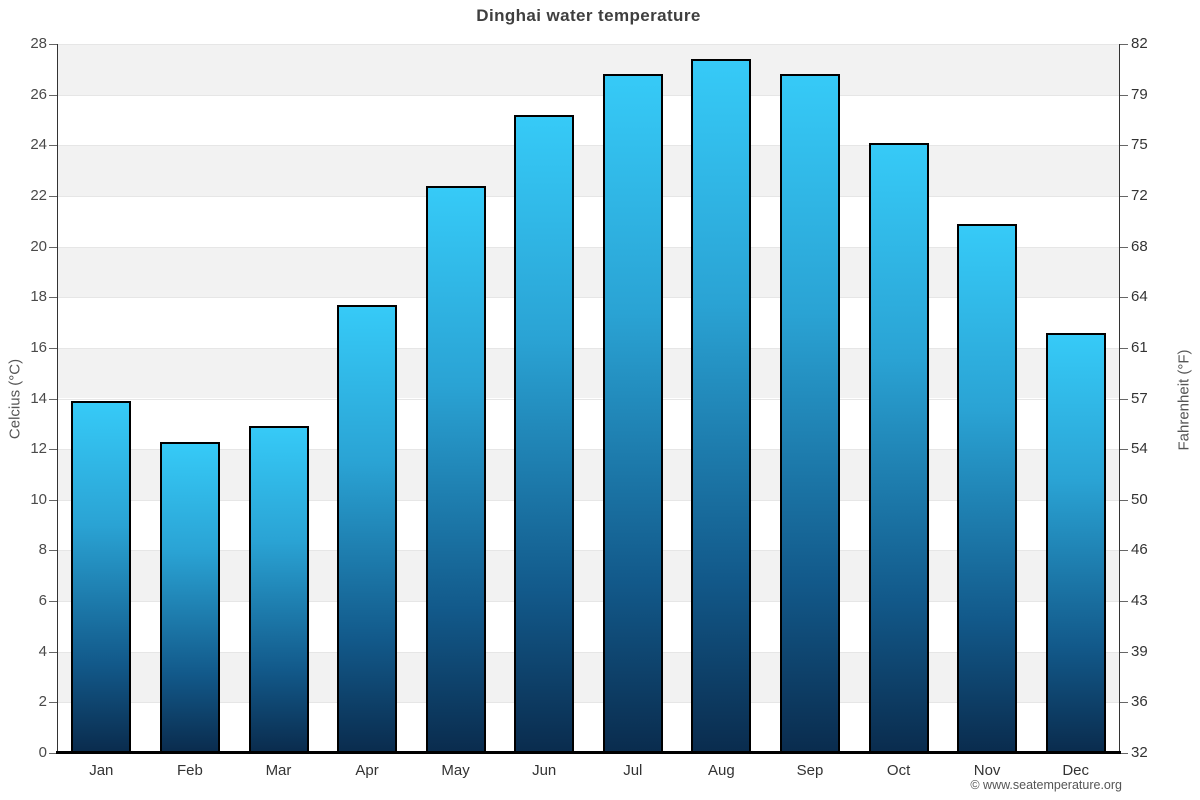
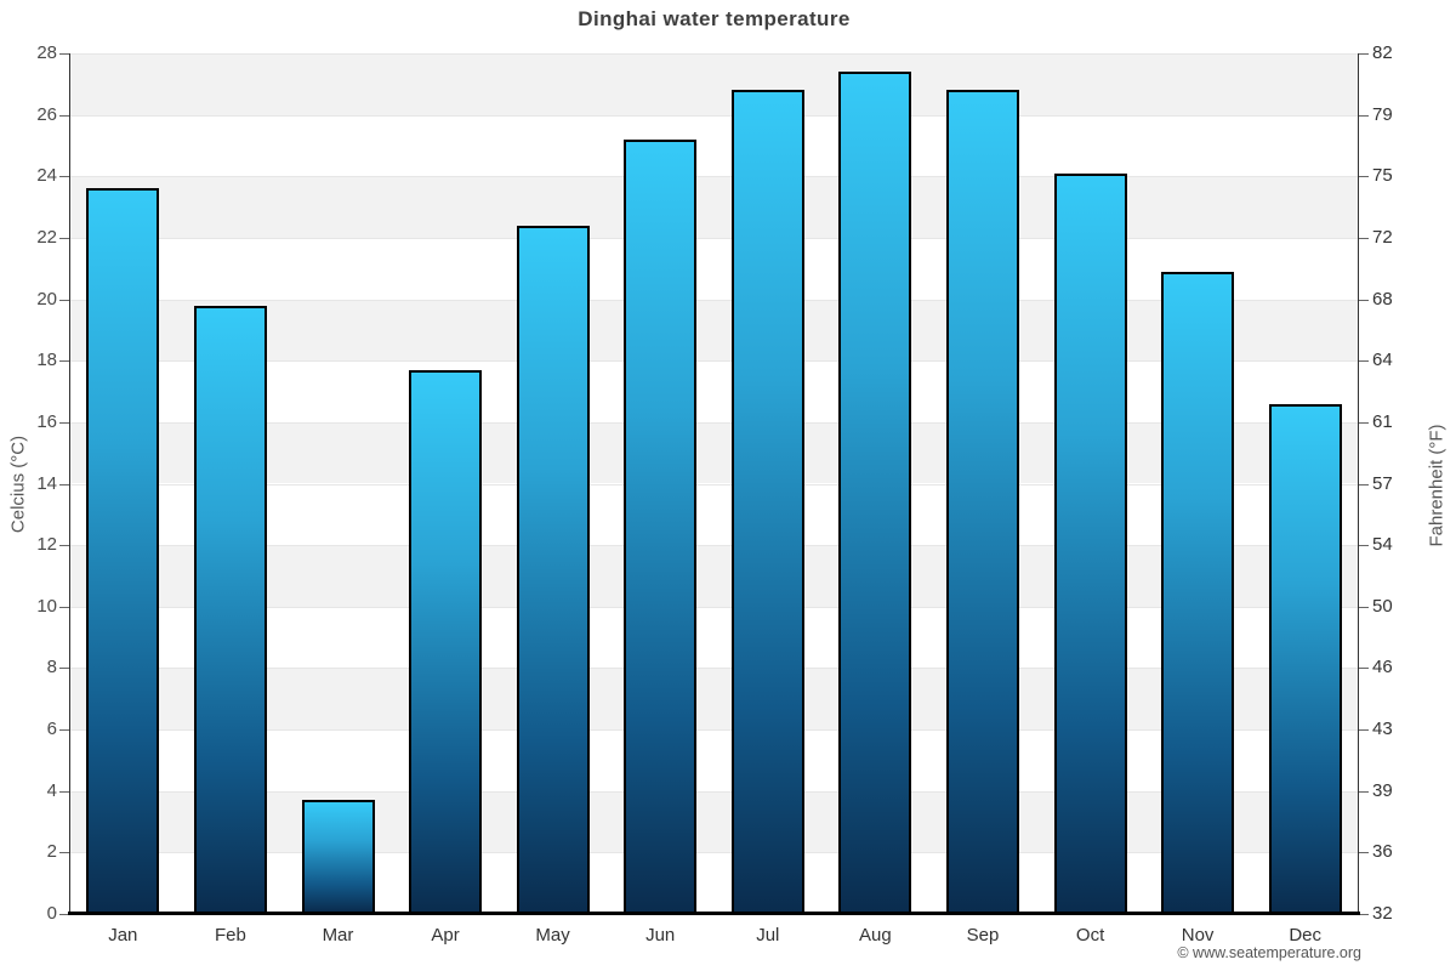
Jan: 13.9 -> 23.6
Feb: 12.3 -> 19.8
Mar: 12.9 -> 3.7
